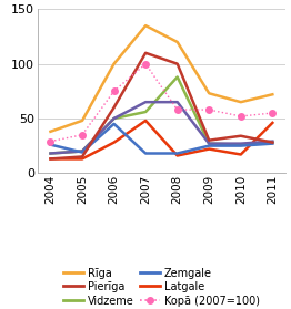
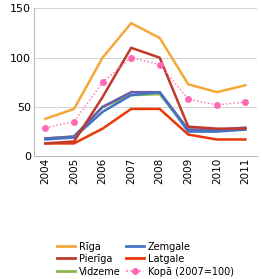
Zemgale/2004: 26 -> 17
Vidzeme/2007: 56 -> 62
Zemgale/2007: 18 -> 62
Vidzeme/2008: 88 -> 63
Zemgale/2008: 18 -> 65
Latgale/2008: 16 -> 48
Kopā (2007=100)/2008: 58 -> 93
Pierīga/2010: 34 -> 28
Latgale/2011: 46 -> 17
